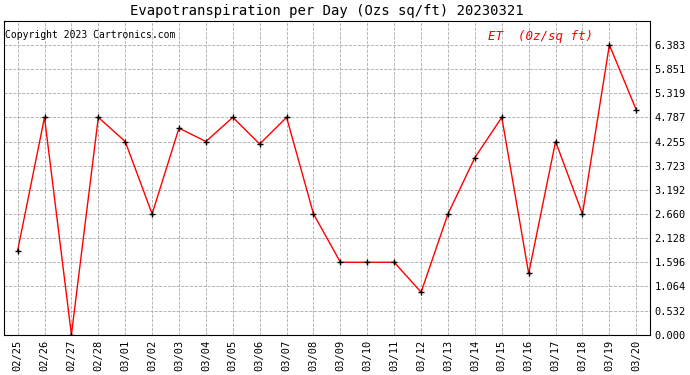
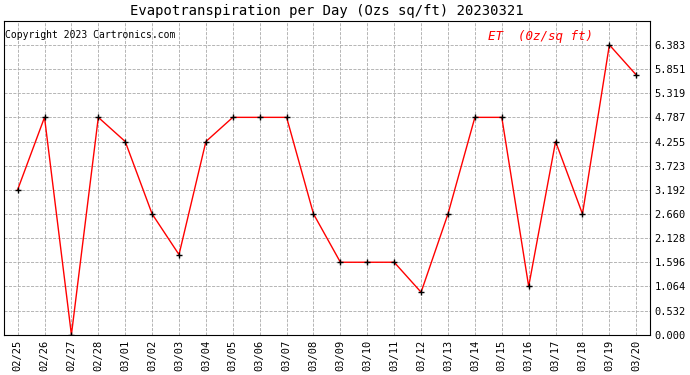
02/25: 1.85 -> 3.19
03/03: 4.55 -> 1.76
03/06: 4.20 -> 4.79
03/14: 3.90 -> 4.79
03/16: 1.35 -> 1.06
03/20: 4.95 -> 5.72
